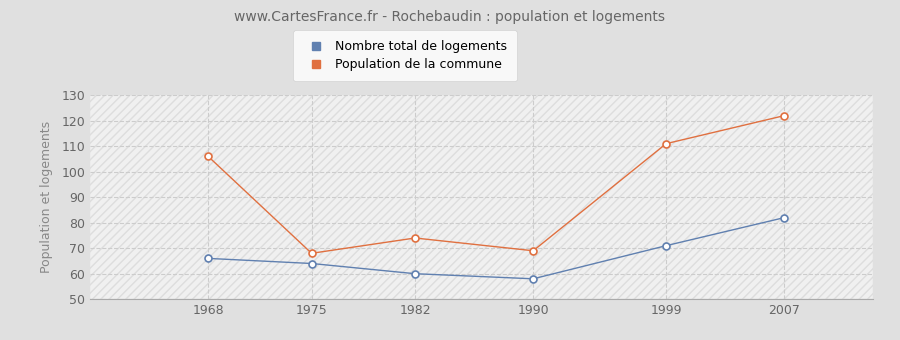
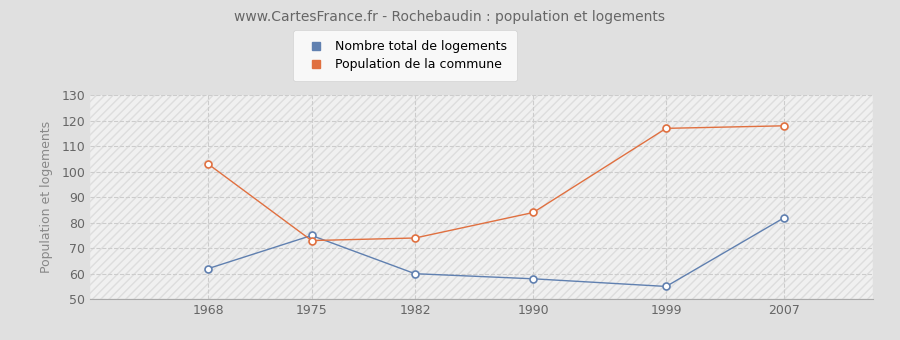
Nombre total de logements/1968: 66 -> 62
Population de la commune/1968: 106 -> 103
Nombre total de logements/1975: 64 -> 75
Population de la commune/1975: 68 -> 73
Population de la commune/1990: 69 -> 84
Nombre total de logements/1999: 71 -> 55
Population de la commune/1999: 111 -> 117
Population de la commune/2007: 122 -> 118
